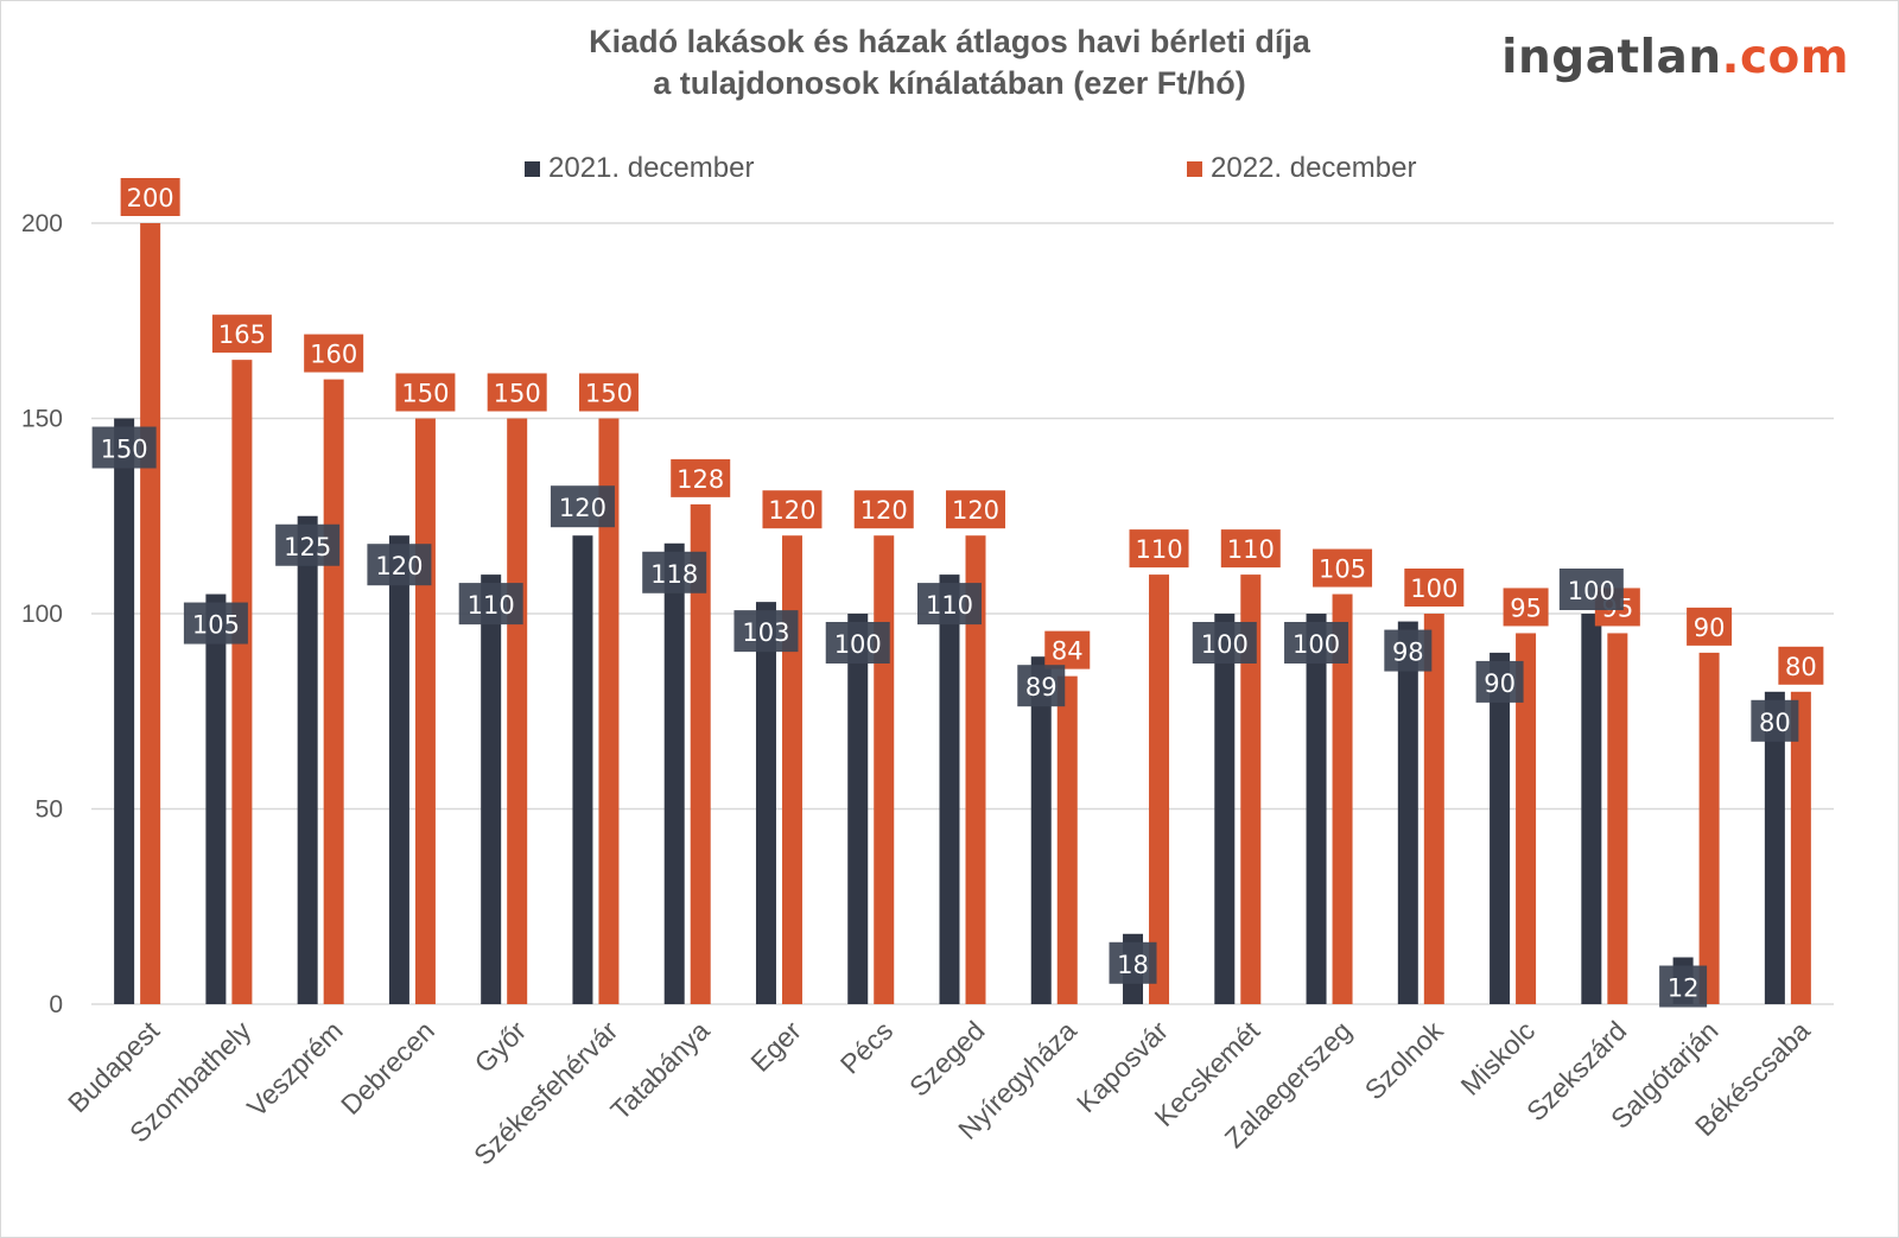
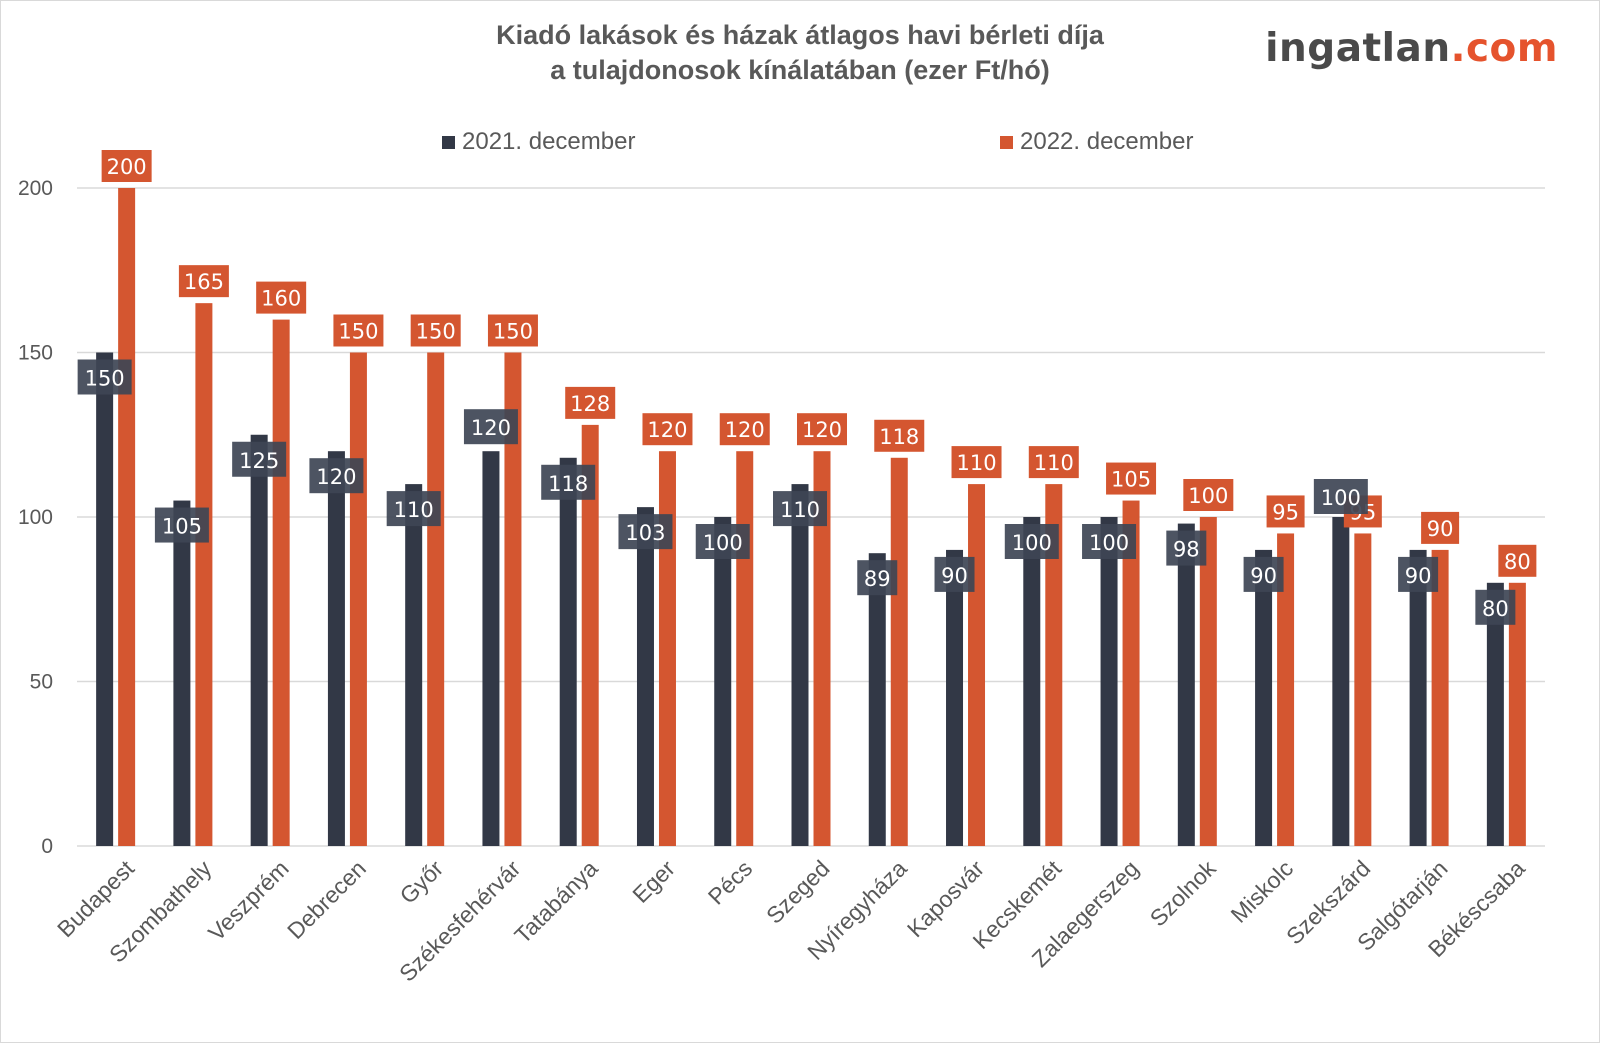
2022. december/Nyíregyháza: 84 -> 118
2021. december/Kaposvár: 18 -> 90
2021. december/Salgótarján: 12 -> 90
